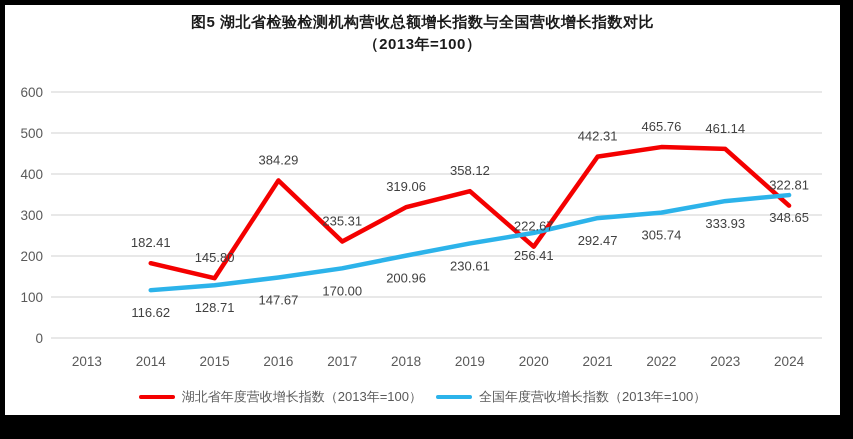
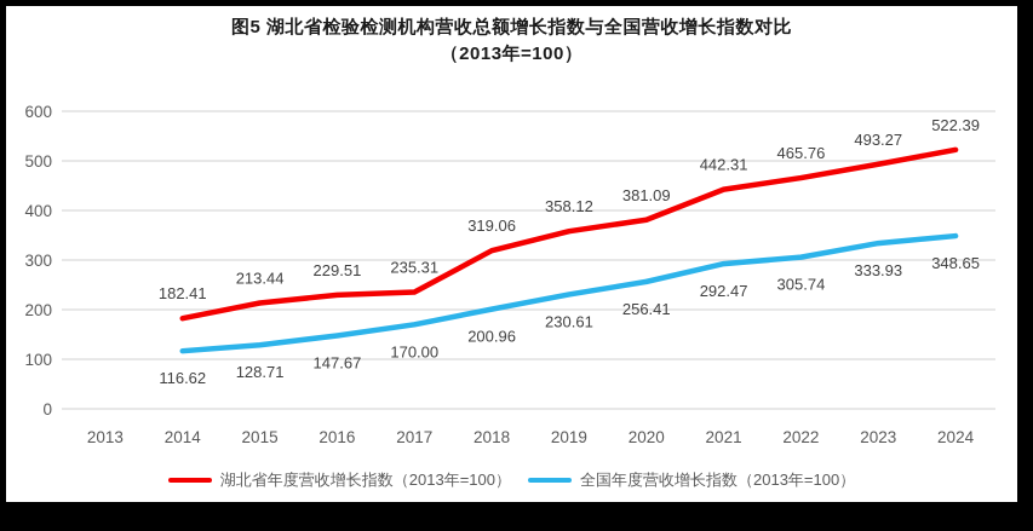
湖北省年度营收增长指数（2013年=100）/2015: 145.80 -> 213.44
湖北省年度营收增长指数（2013年=100）/2016: 384.29 -> 229.51
湖北省年度营收增长指数（2013年=100）/2020: 222.67 -> 381.09
湖北省年度营收增长指数（2013年=100）/2023: 461.14 -> 493.27
湖北省年度营收增长指数（2013年=100）/2024: 322.81 -> 522.39
